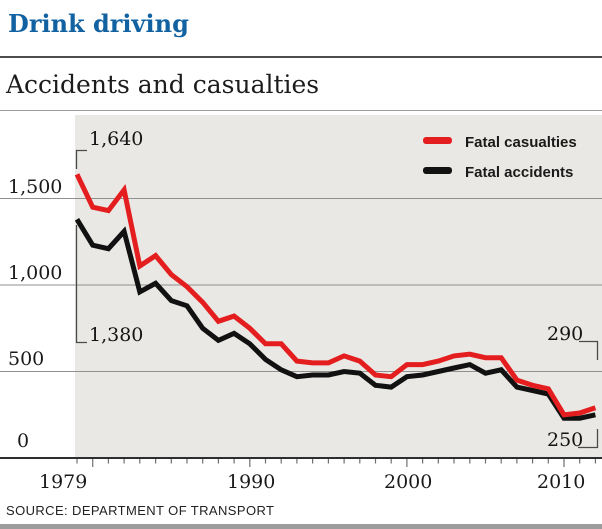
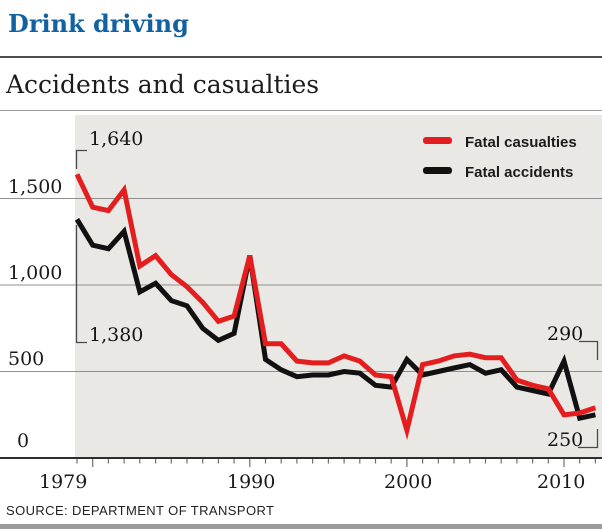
Fatal casualties/1990: 750 -> 1170
Fatal accidents/1990: 660 -> 1170
Fatal casualties/2000: 540 -> 160
Fatal accidents/2000: 470 -> 570
Fatal accidents/2010: 230 -> 560
